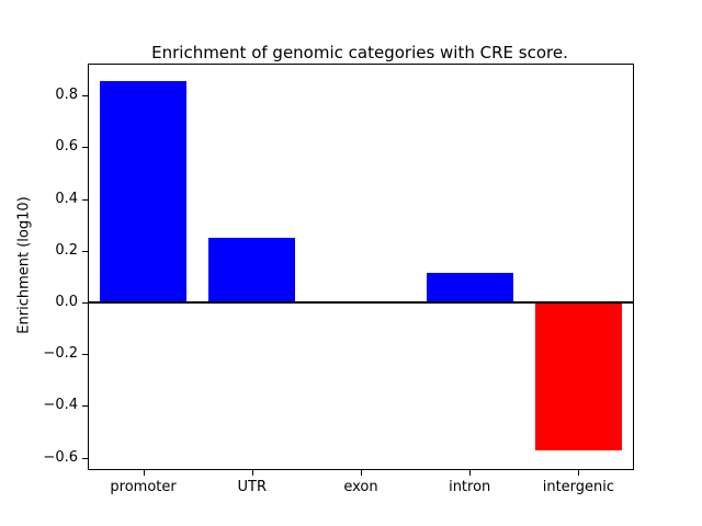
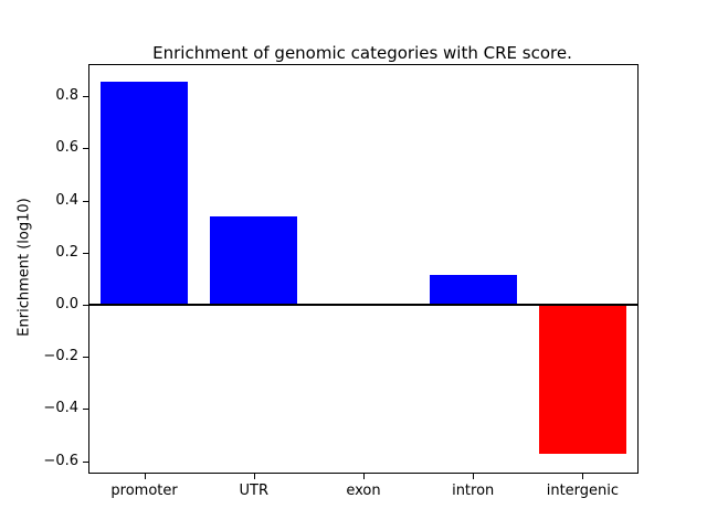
UTR: 0.25 -> 0.34
